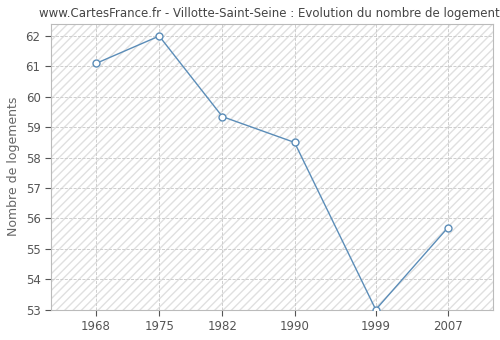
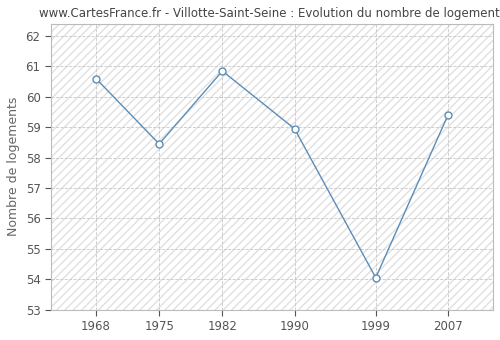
1968: 61.10 -> 60.60
1975: 62.00 -> 58.45
1982: 59.35 -> 60.85
1990: 58.50 -> 58.95
1999: 53.00 -> 54.05
2007: 55.70 -> 59.40
